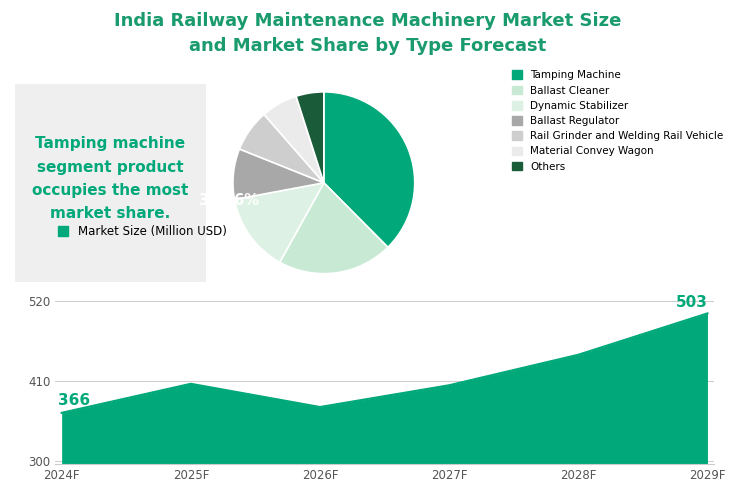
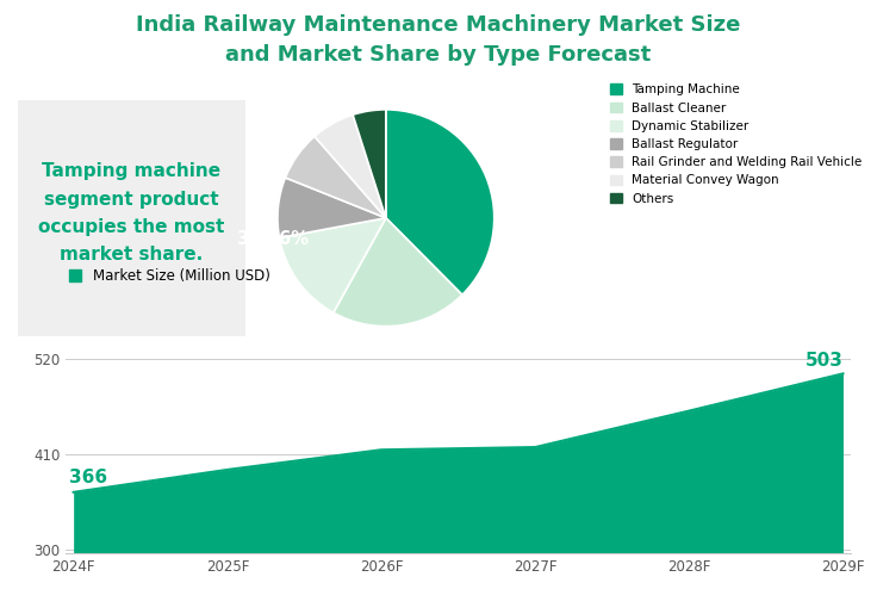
2025F: 406 -> 392
2026F: 374 -> 415
2027F: 404 -> 418
2028F: 446 -> 460
